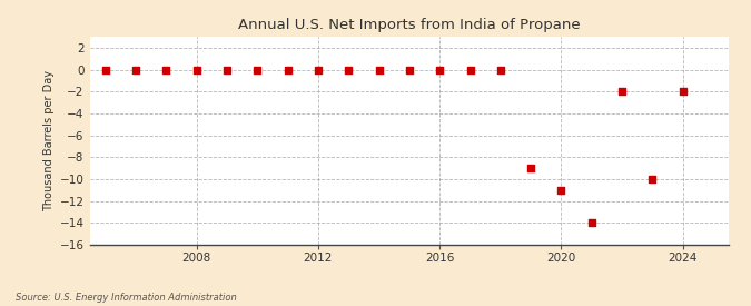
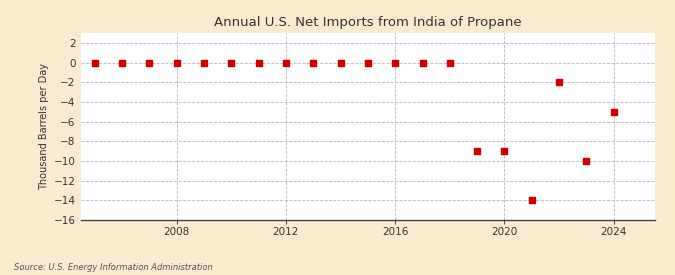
2020: -11 -> -9
2024: -2 -> -5
